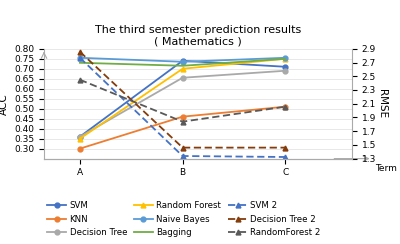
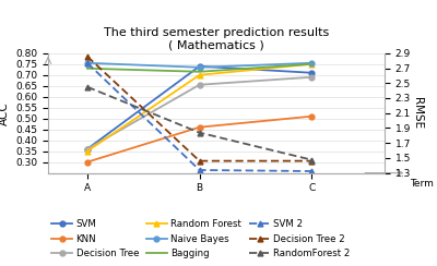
RandomForest 2/C: 0.51 -> 0.31
